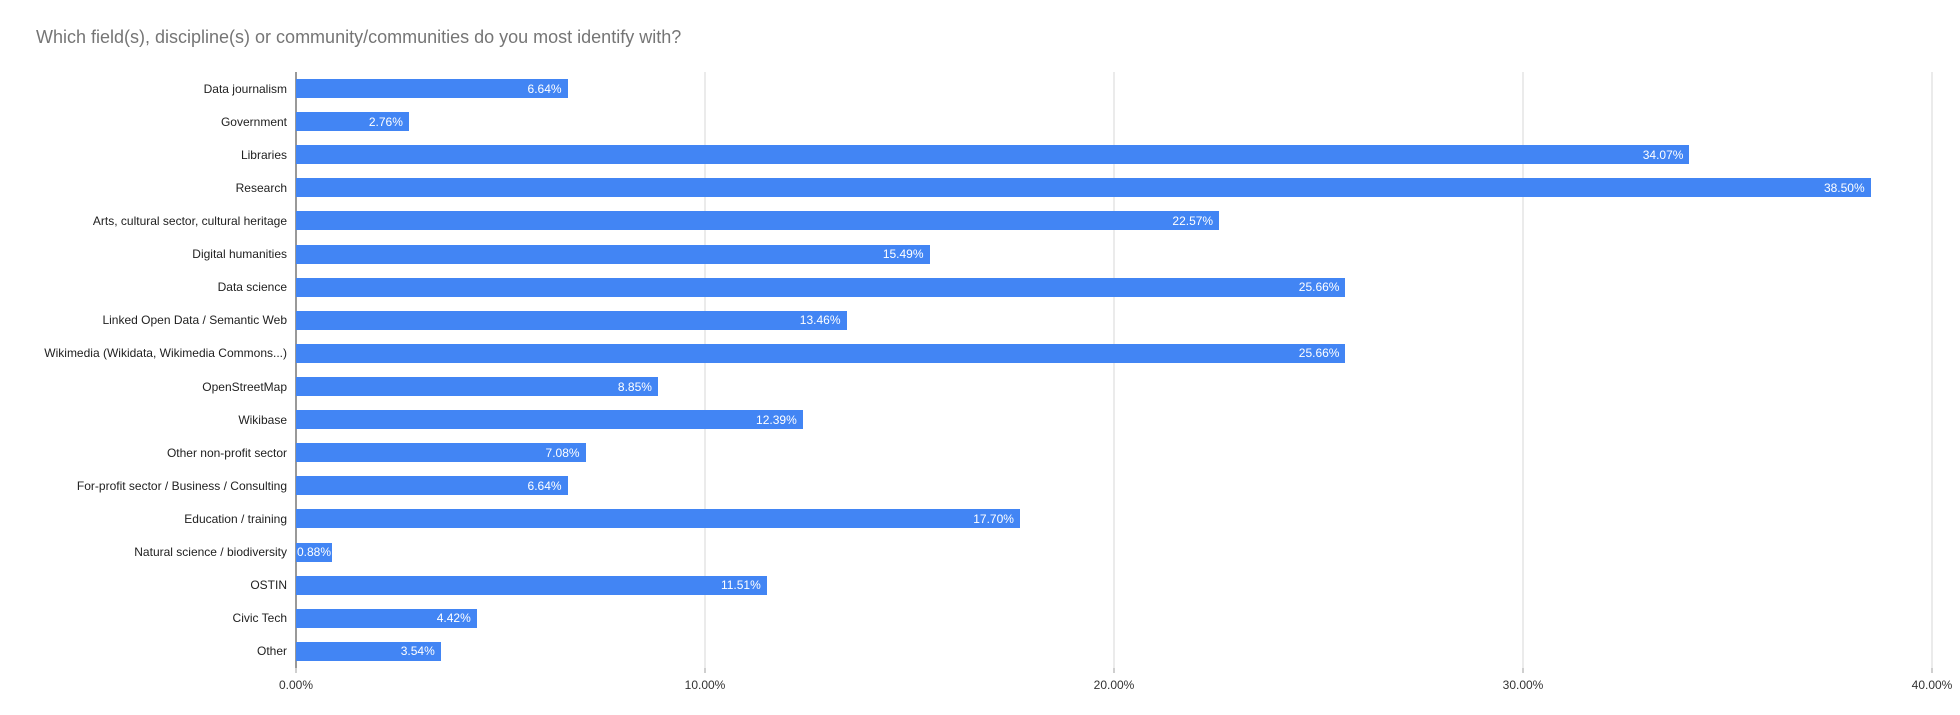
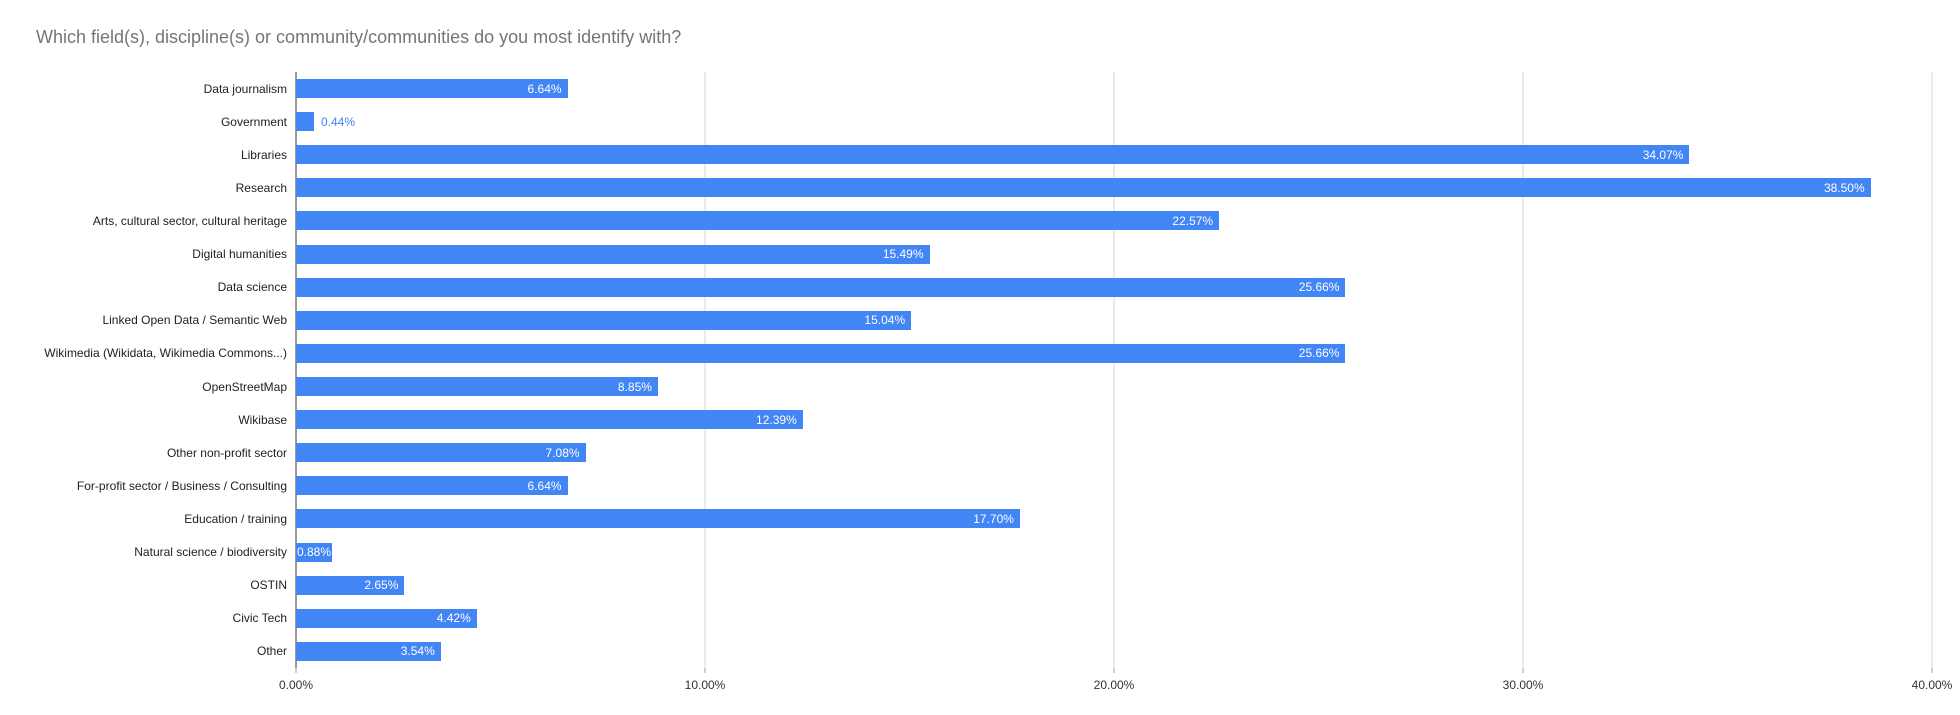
Government: 2.76% -> 0.44%
Linked Open Data / Semantic Web: 13.46% -> 15.04%
OSTIN: 11.51% -> 2.65%
